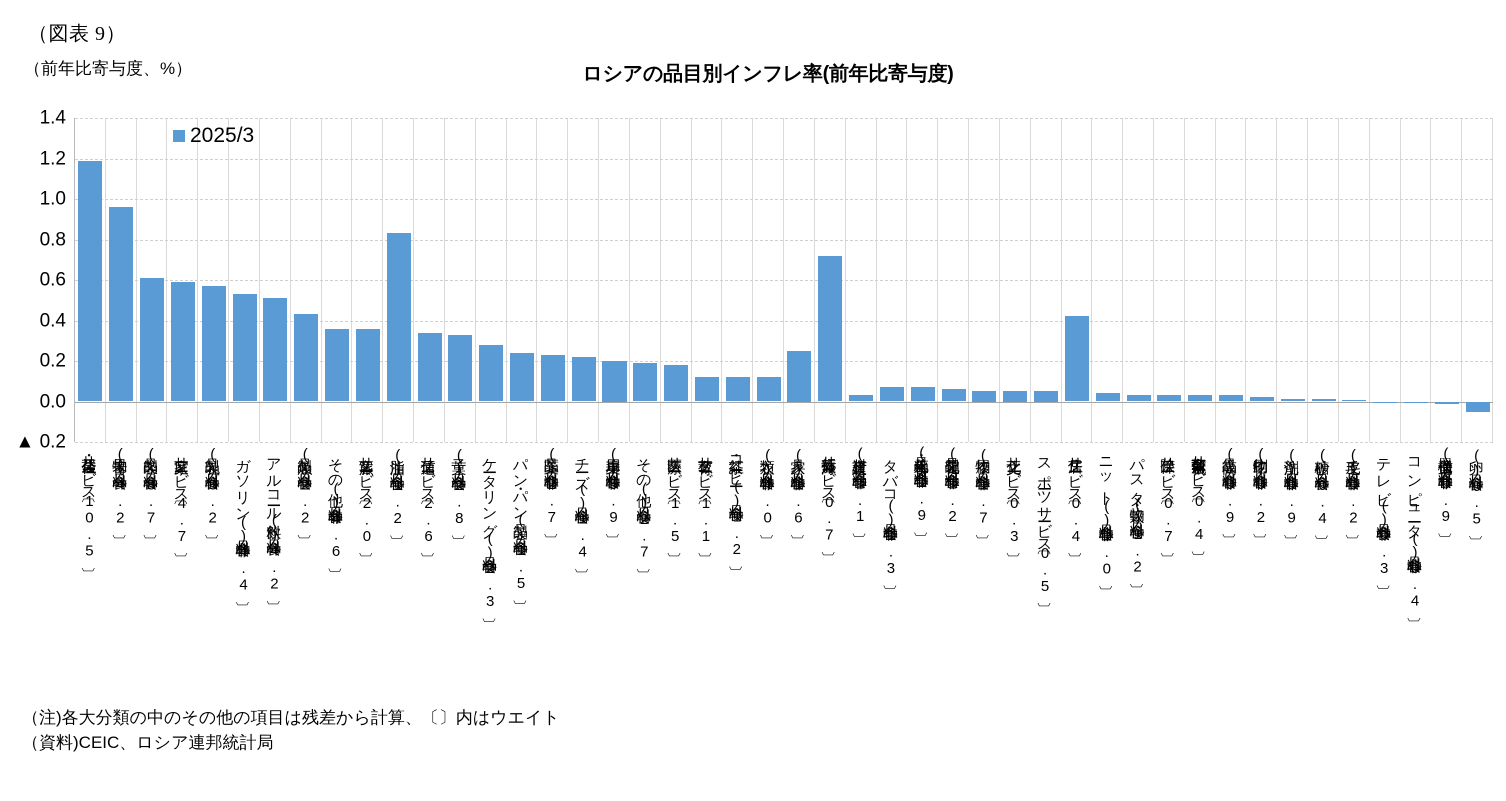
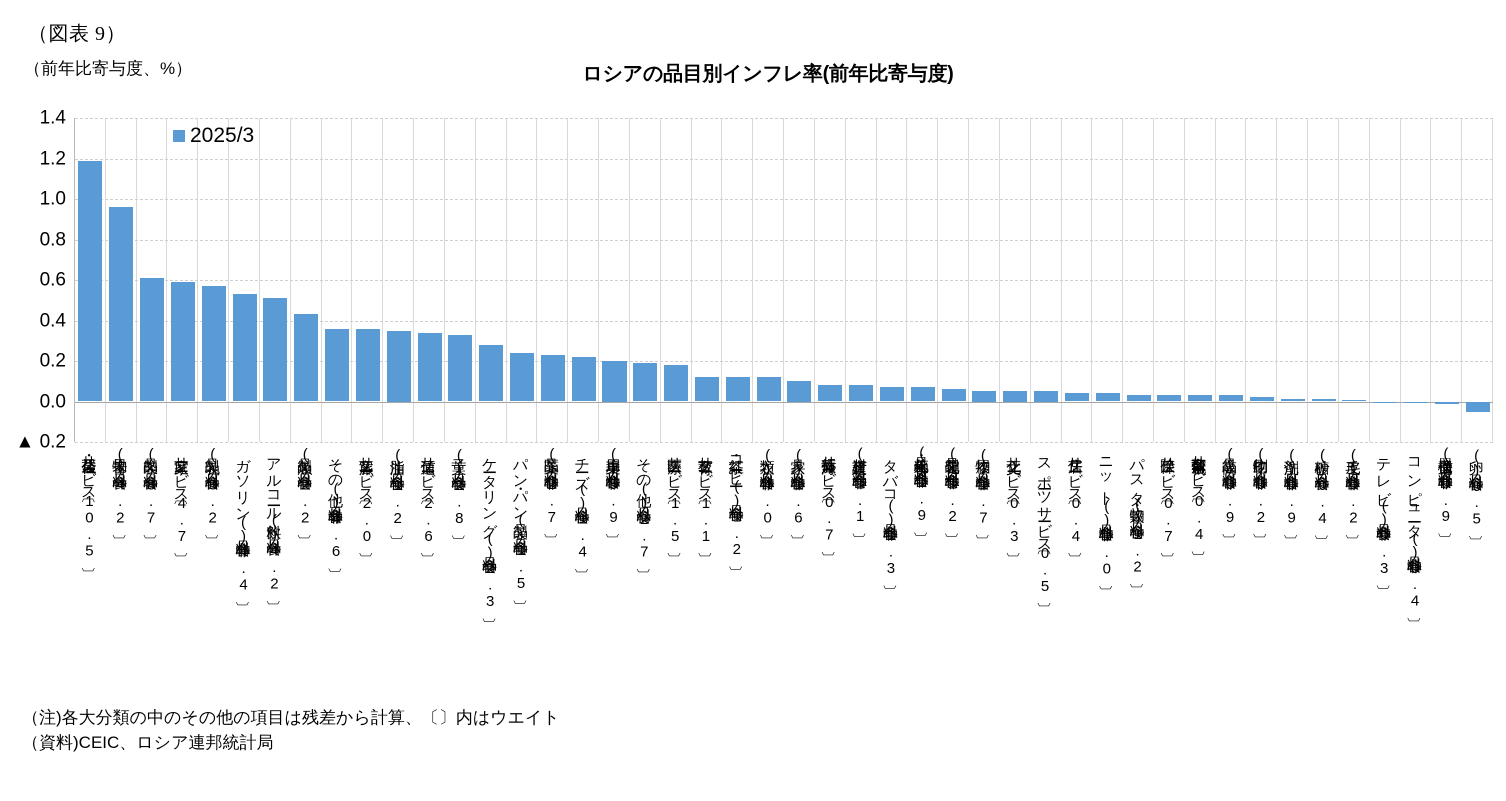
油脂(食料品)〔1.2〕: 0.83 -> 0.35
家具(非食料品)〔1.6〕: 0.25 -> 0.10
海外旅行サービス〔0.7〕: 0.72 -> 0.08
建設資材(非食料品)〔1.1〕: 0.03 -> 0.08
居住サービス〔0.4〕: 0.42 -> 0.04
